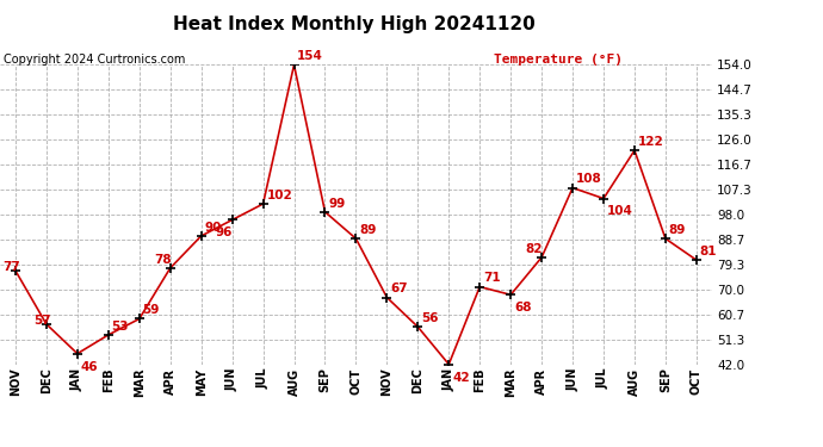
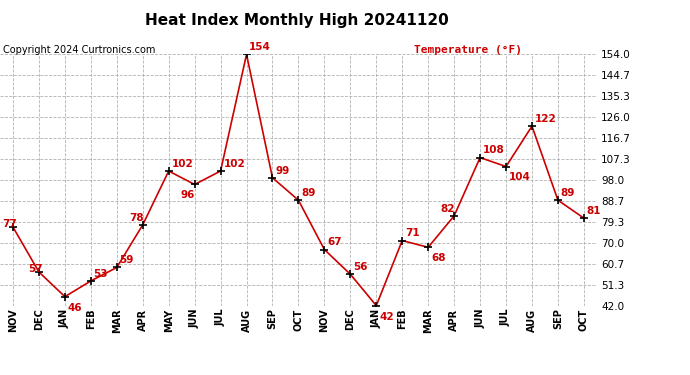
MAY: 90 -> 102
